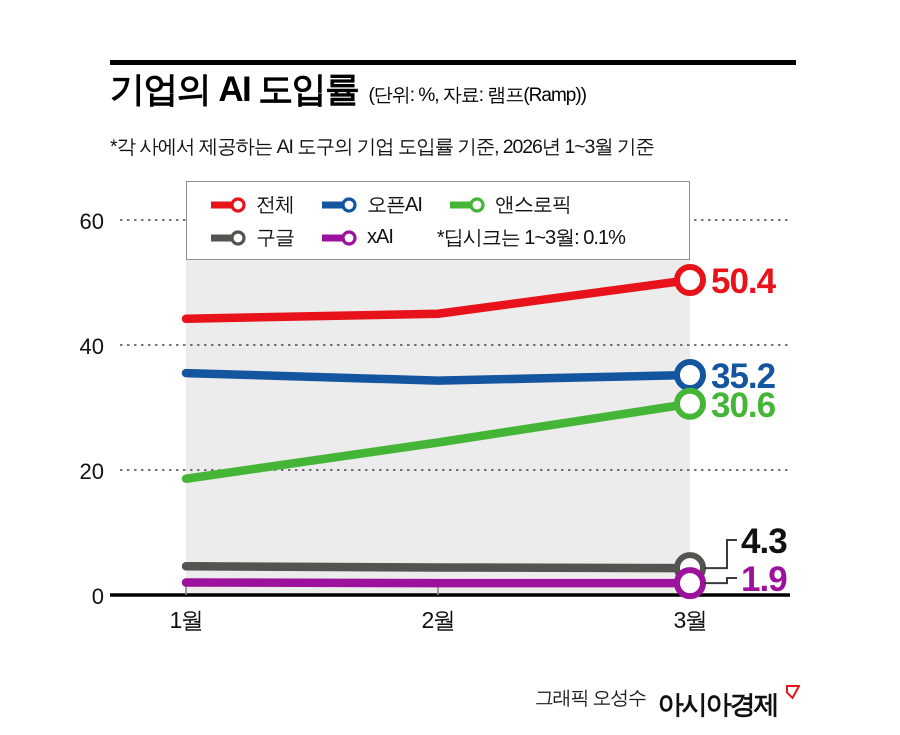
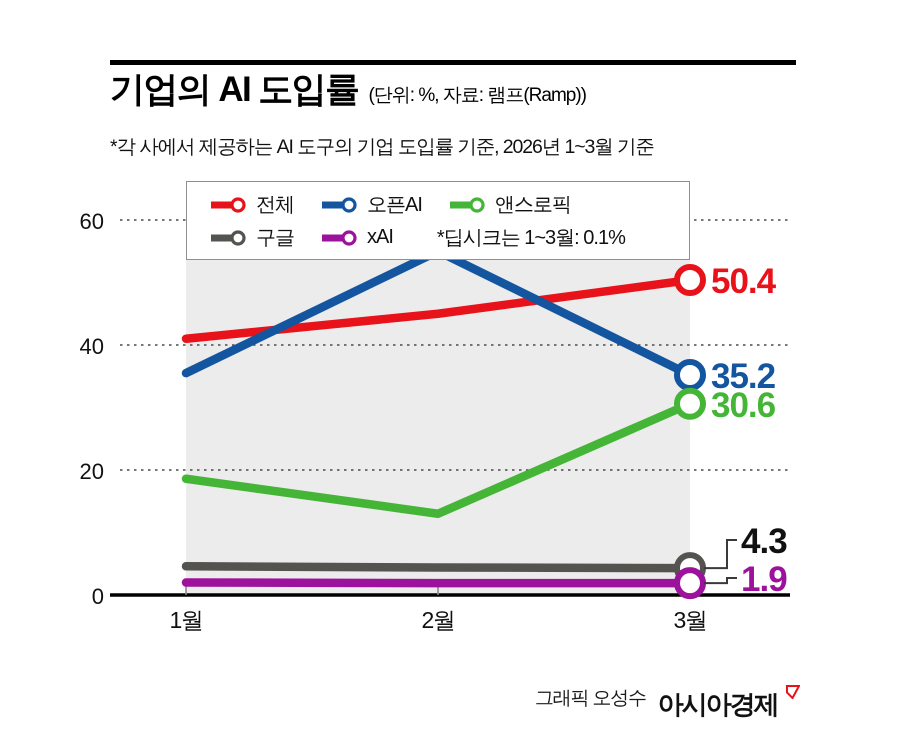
전체/1월: 44 -> 41
오픈AI/2월: 34 -> 55
앤스로픽/2월: 24 -> 13
